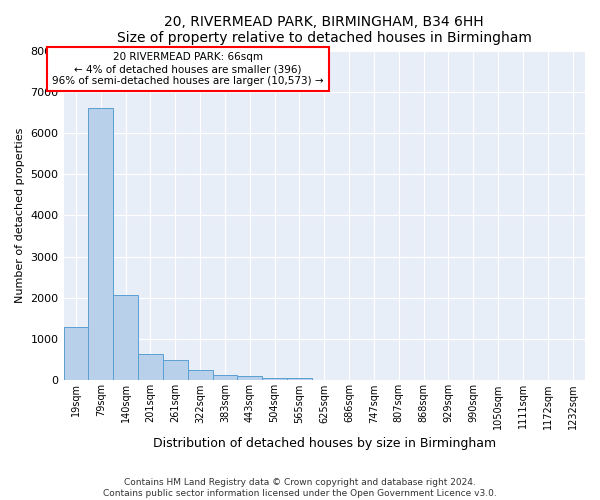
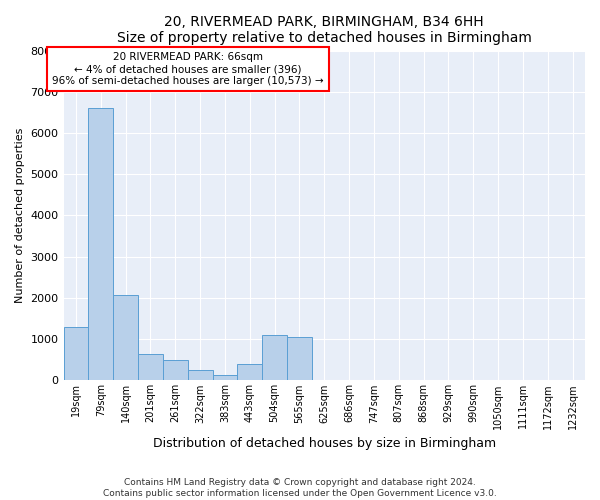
443sqm: 100 -> 400
504sqm: 60 -> 1100
565sqm: 60 -> 1050
